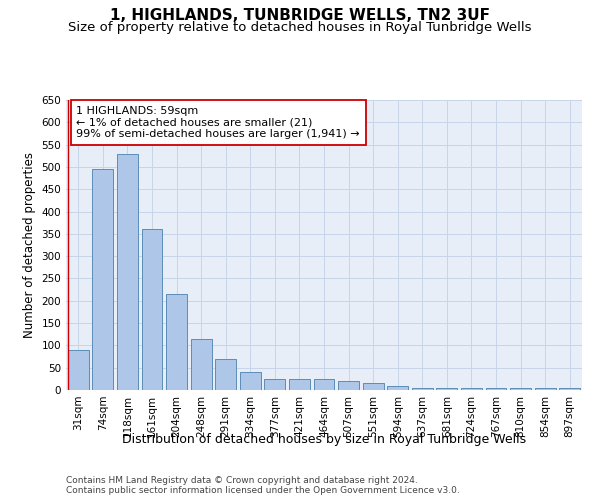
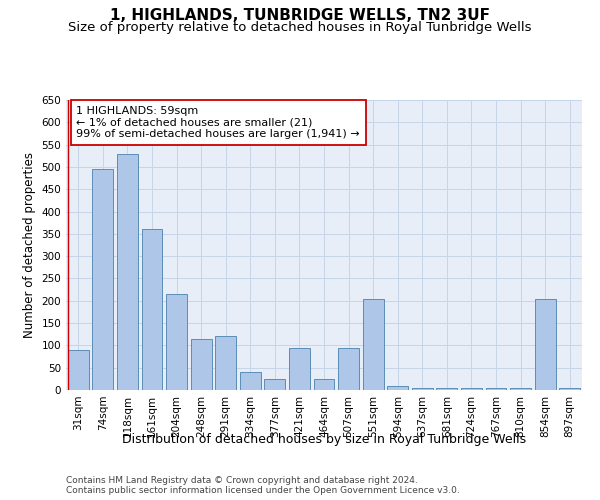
291sqm: 70 -> 120
421sqm: 25 -> 95
507sqm: 20 -> 95
551sqm: 15 -> 205
854sqm: 5 -> 205
